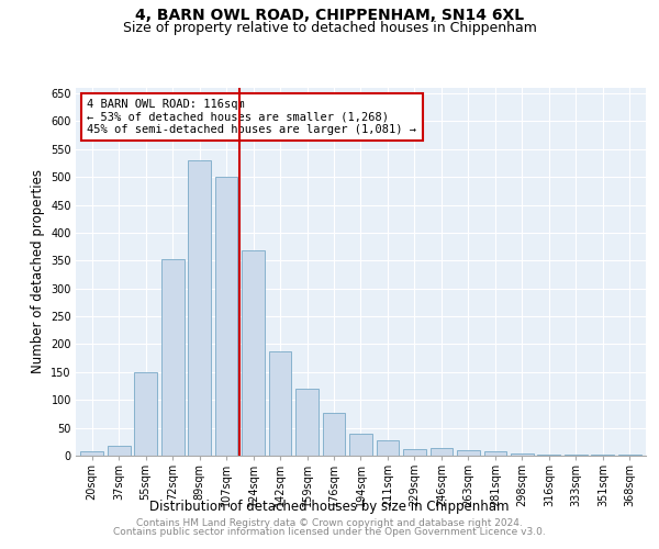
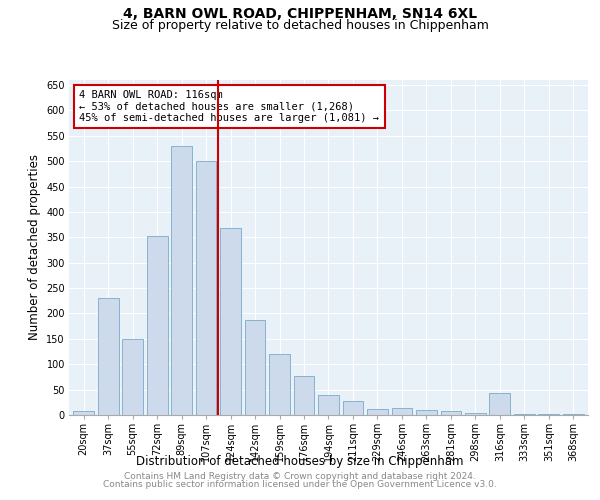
37sqm: 18 -> 230
316sqm: 2 -> 44
